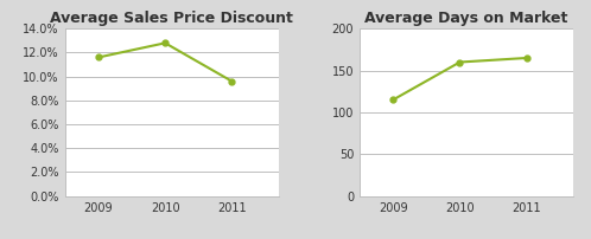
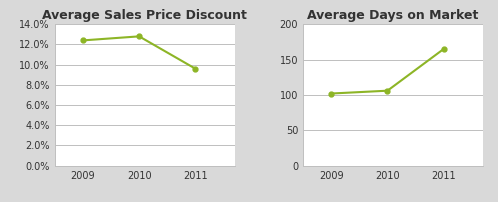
Average Sales Price Discount/2009: 11.6% -> 12.4%
Average Days on Market/2009: 115 -> 102
Average Days on Market/2010: 160 -> 106
